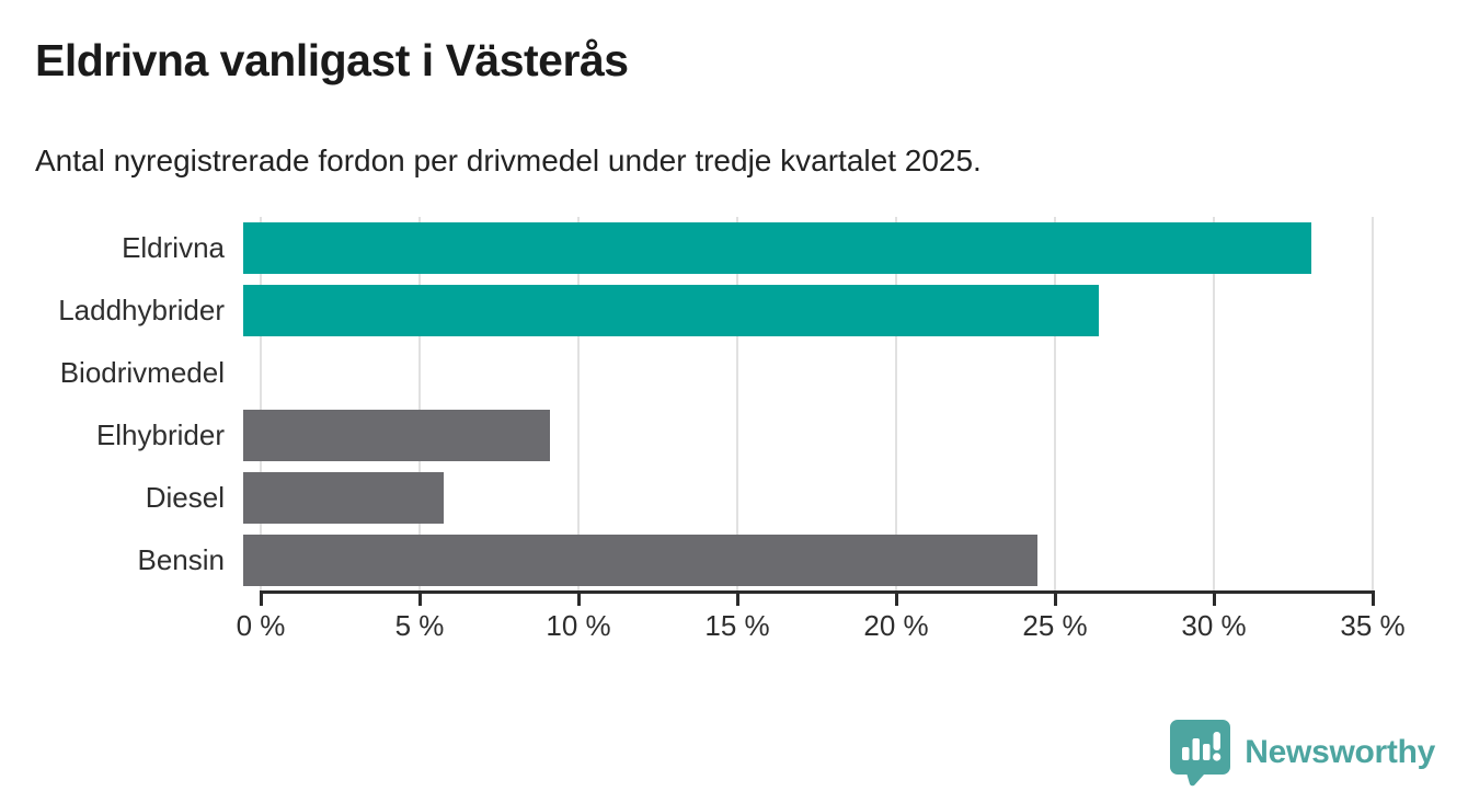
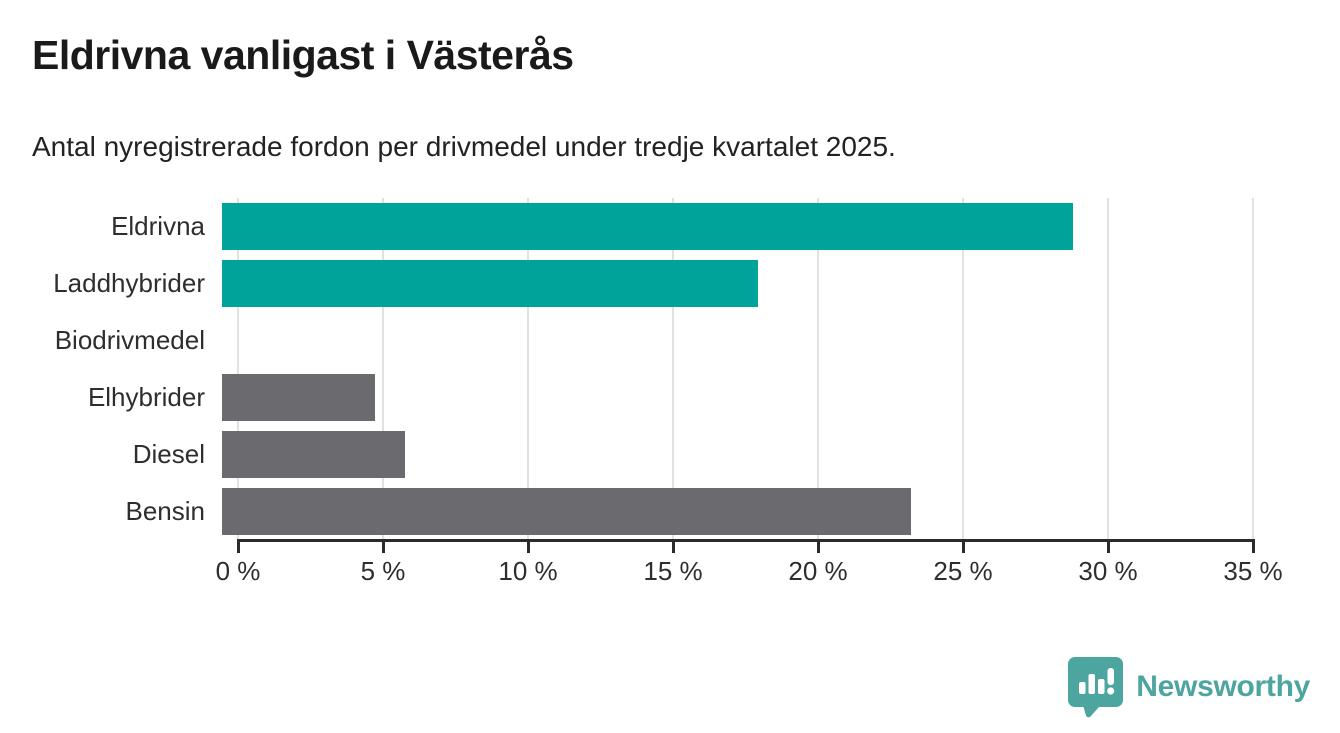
Eldrivna: 33.1% -> 28.9%
Laddhybrider: 26.5% -> 18.2%
Elhybrider: 9.5% -> 5.2%
Bensin: 24.6% -> 23.4%
